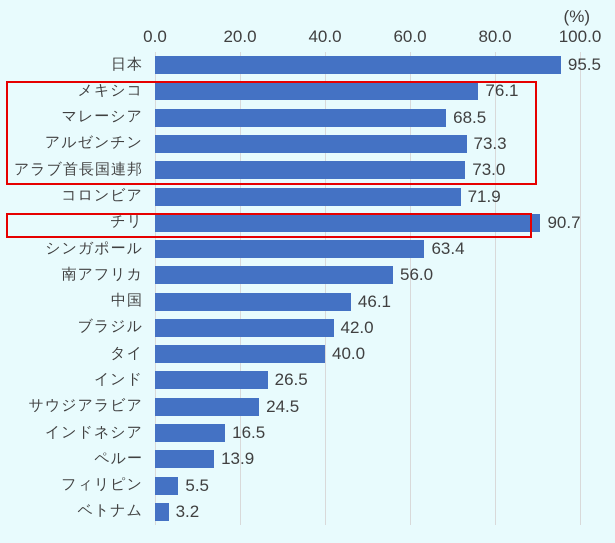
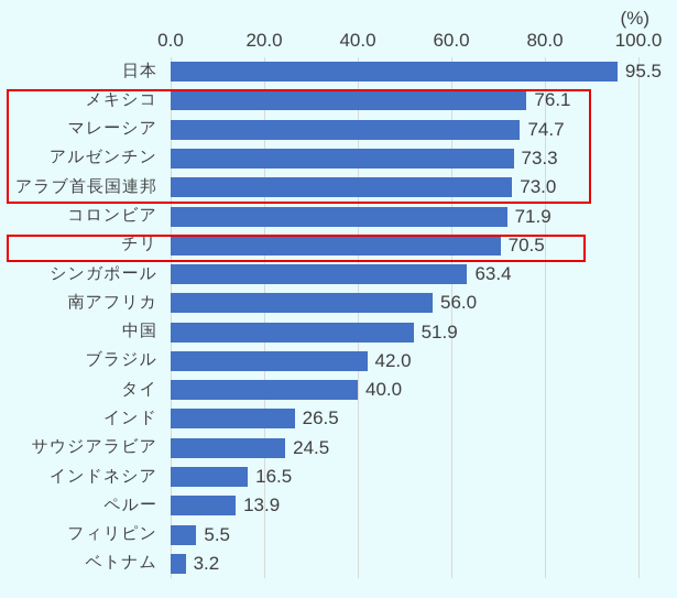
マレーシア: 68.5 -> 74.7
チリ: 90.7 -> 70.5
中国: 46.1 -> 51.9
